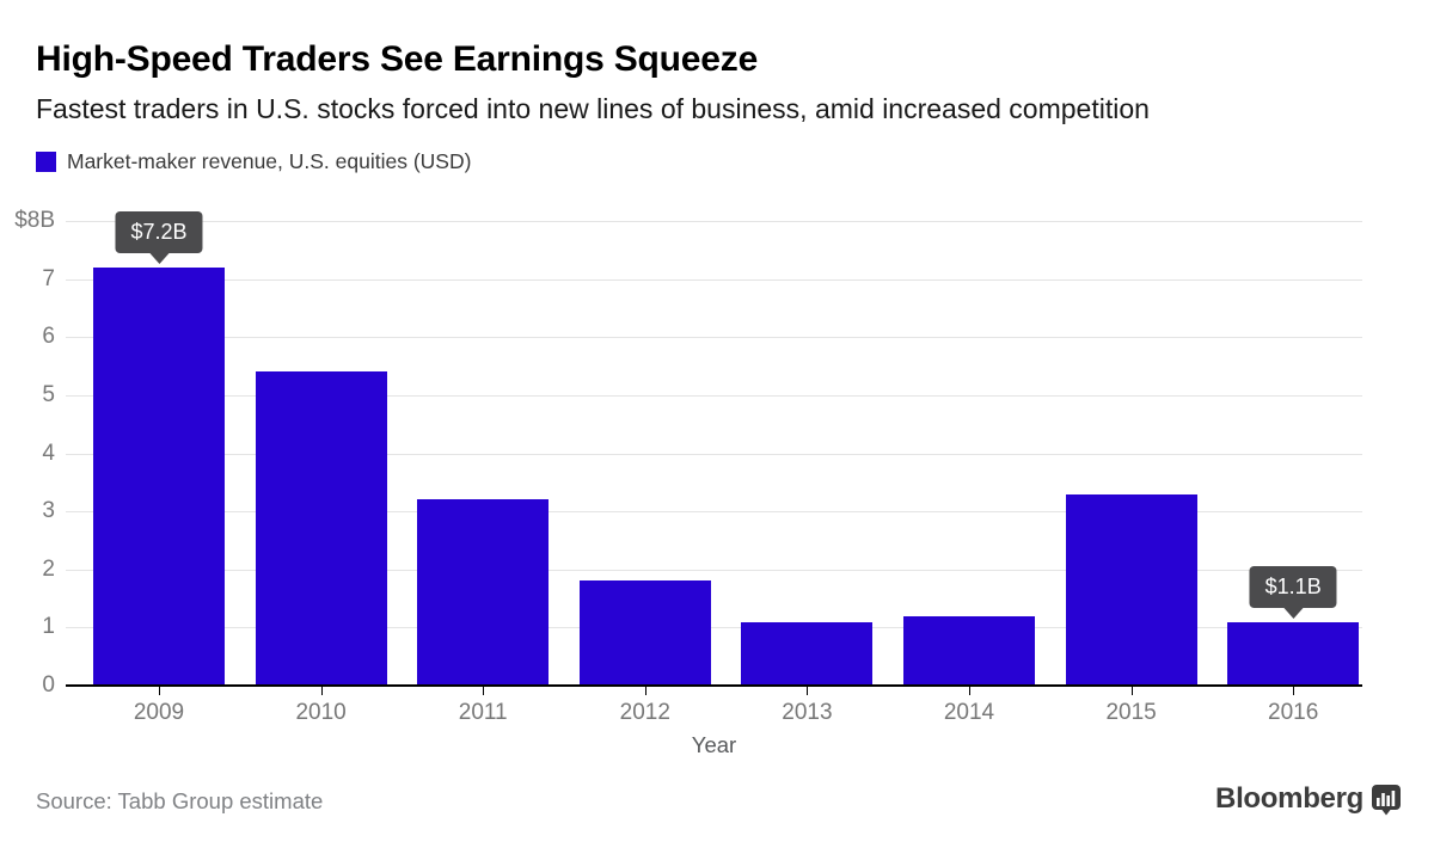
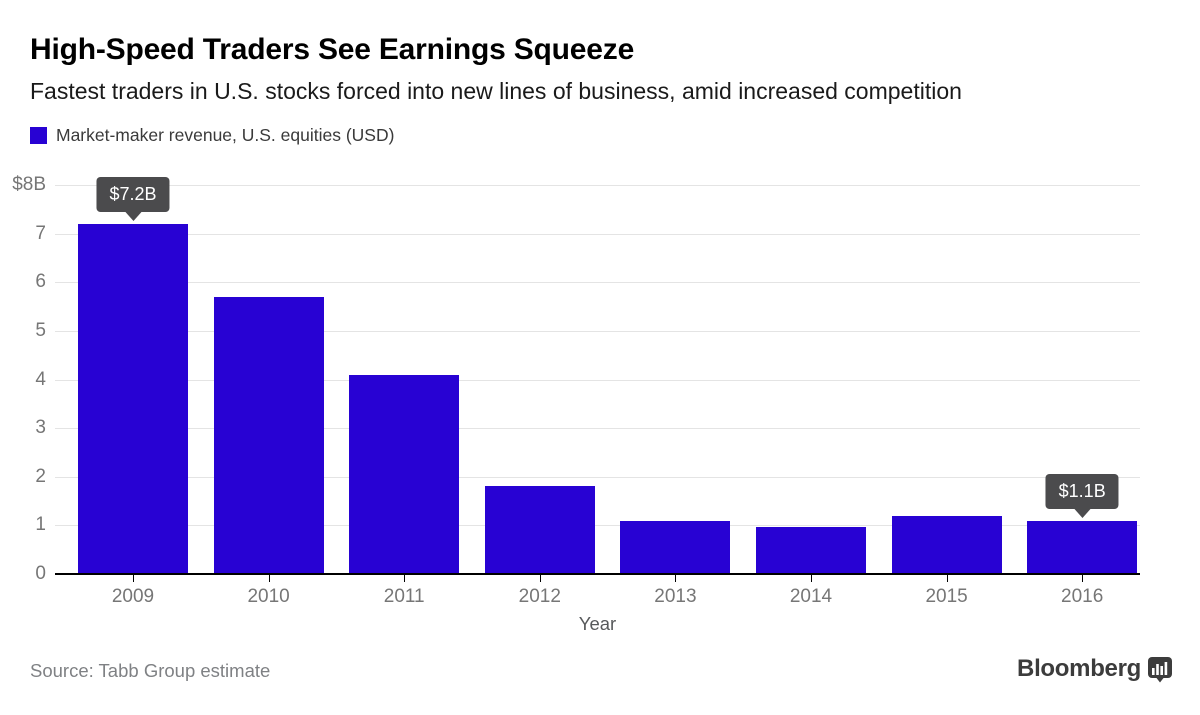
2010: $5.4B -> $5.7B
2011: $3.2B -> $4.1B
2014: $1.2B -> $1.0B
2015: $3.3B -> $1.2B
